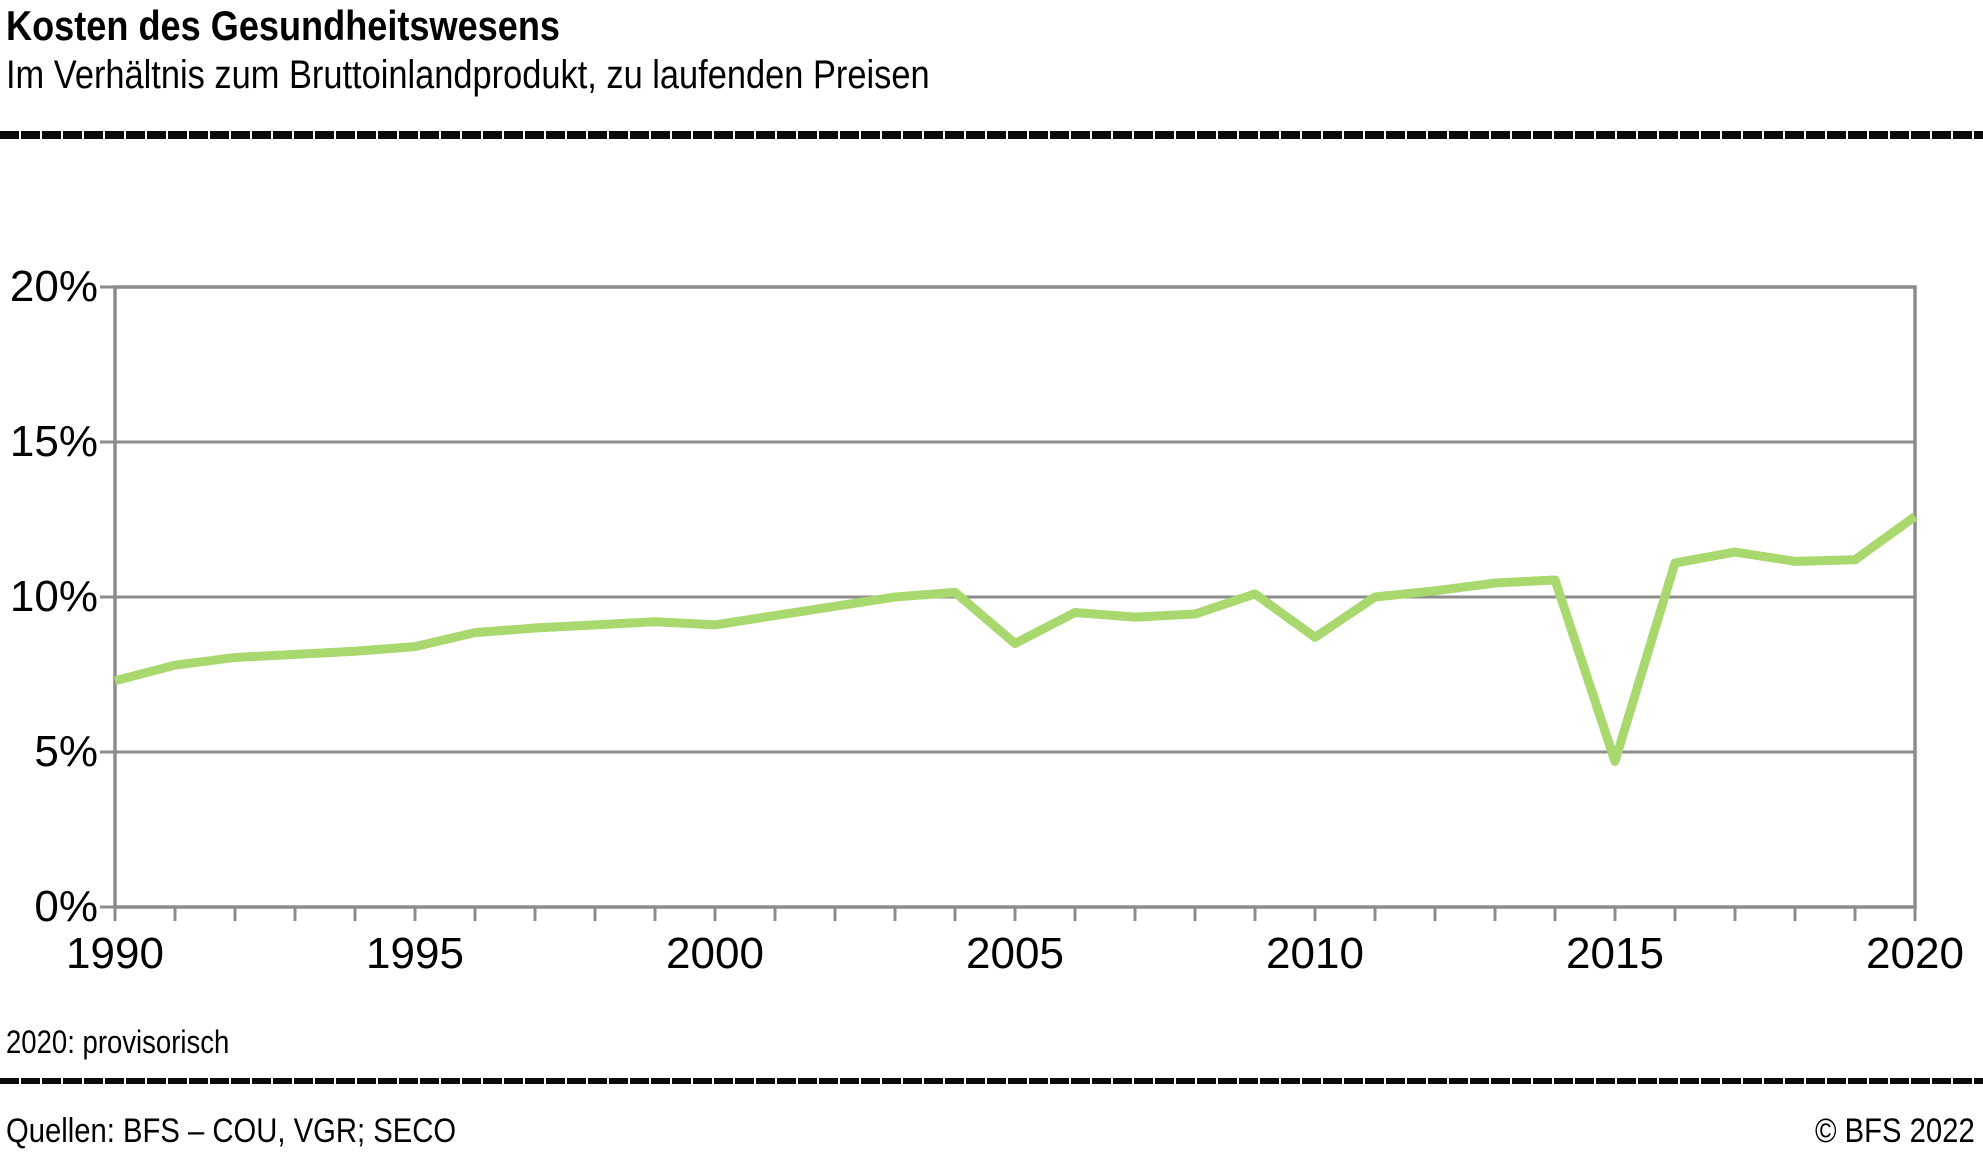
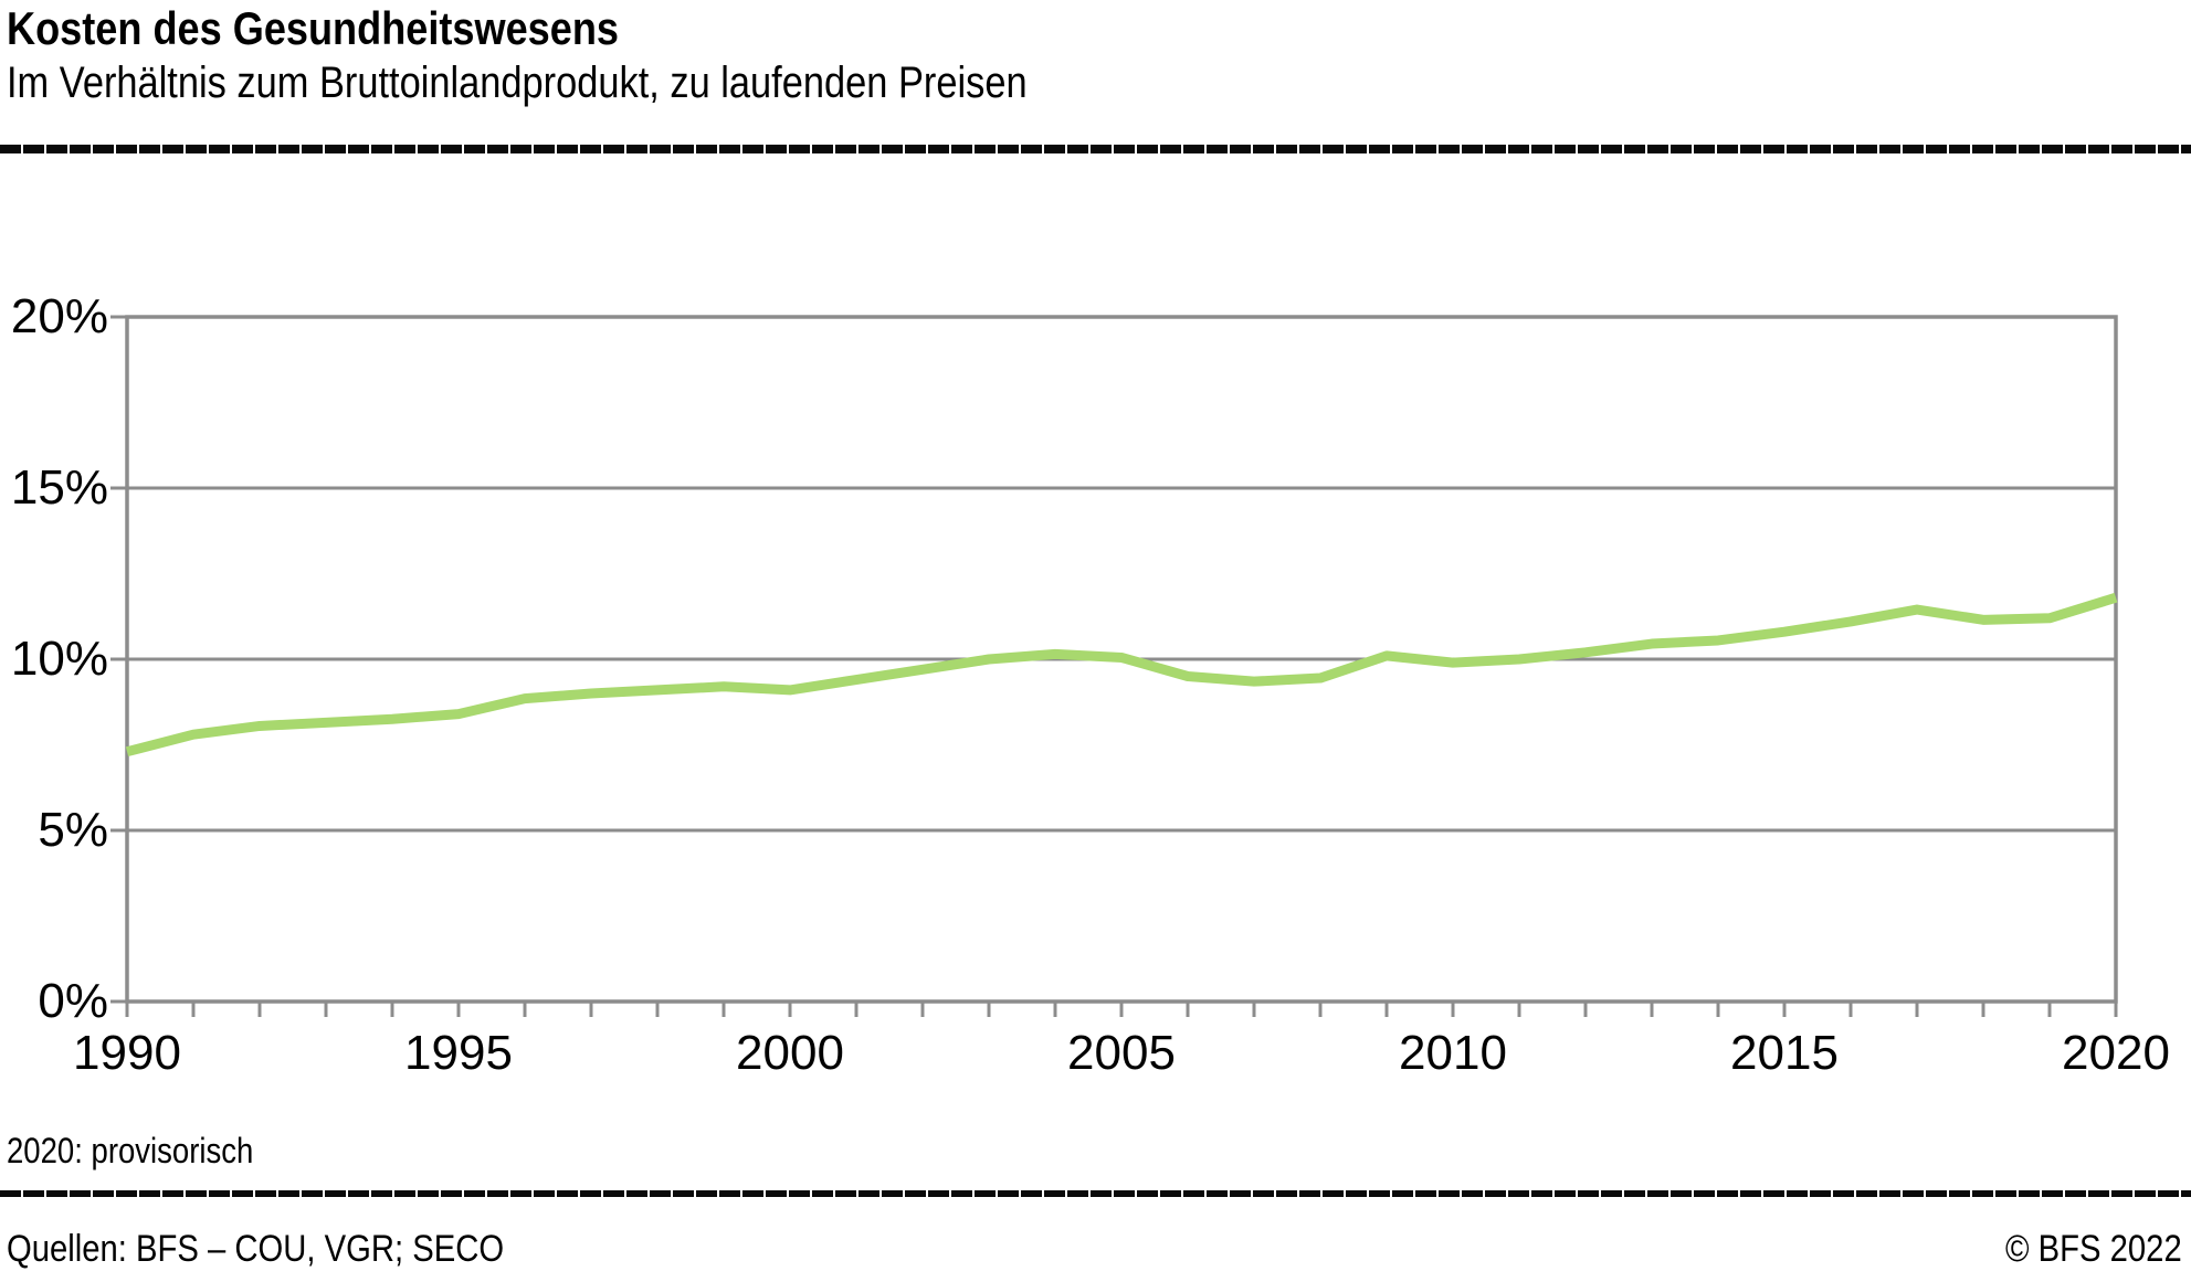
2005: 8.5% -> 10.1%
2010: 8.7% -> 9.9%
2015: 4.7% -> 10.8%
2020: 12.6% -> 11.8%
